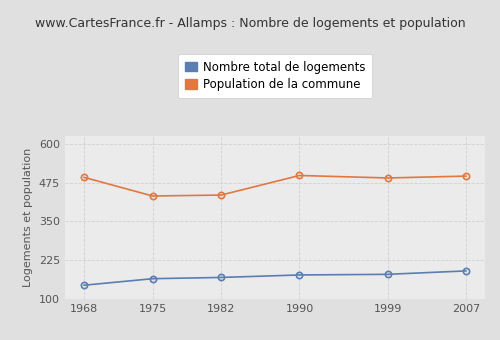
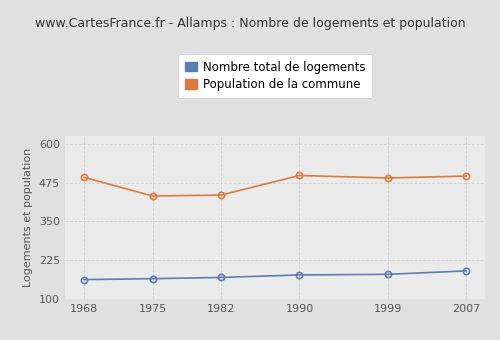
Nombre total de logements/1968: 145 -> 163
